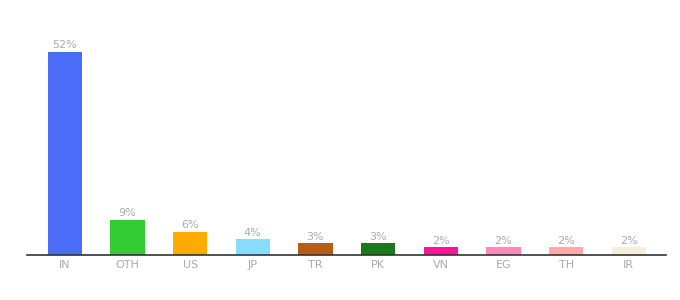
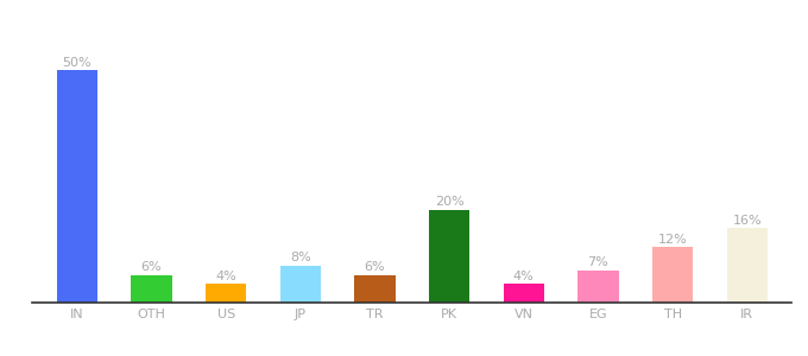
IN: 52% -> 50%
OTH: 9% -> 6%
US: 6% -> 4%
JP: 4% -> 8%
TR: 3% -> 6%
PK: 3% -> 20%
VN: 2% -> 4%
EG: 2% -> 7%
TH: 2% -> 12%
IR: 2% -> 16%
